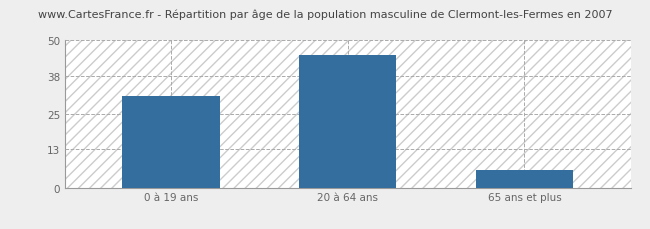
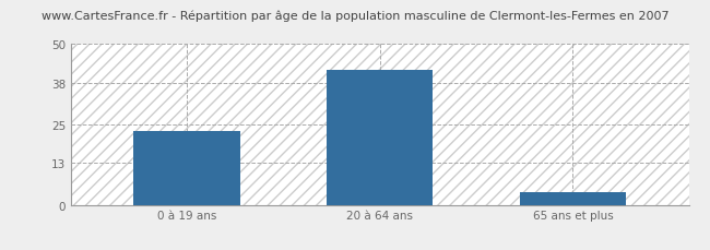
0 à 19 ans: 31 -> 23
20 à 64 ans: 45 -> 42
65 ans et plus: 6 -> 4
